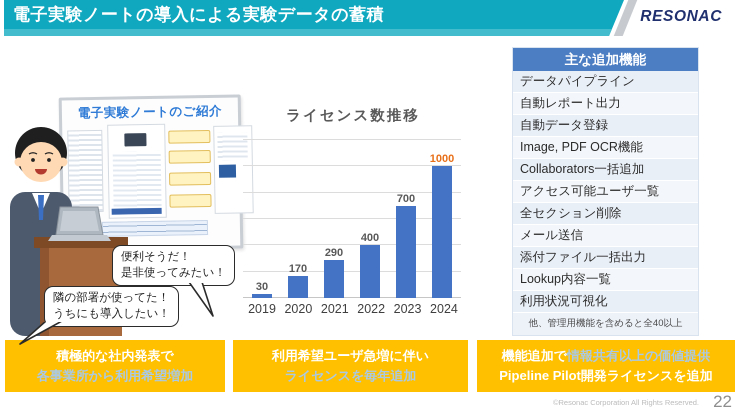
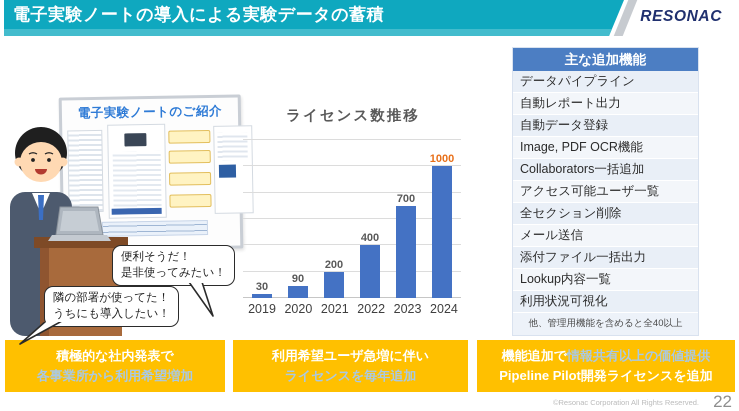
2020: 170 -> 90
2021: 290 -> 200
